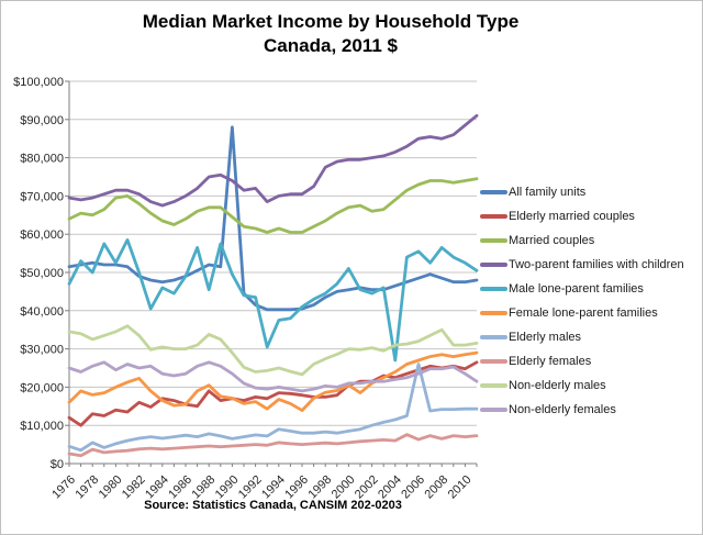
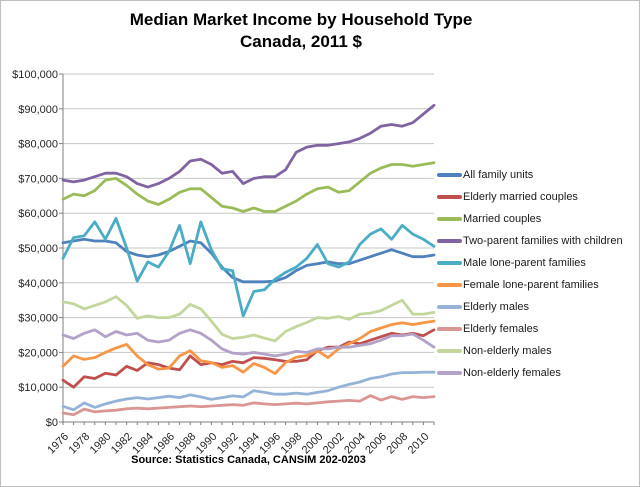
Male lone-parent families/1978: $50000 -> $54000
All family units/1990: $88000 -> $48000
Male lone-parent families/2004: $27000 -> $51000
Elderly males/2006: $26000 -> $13000
